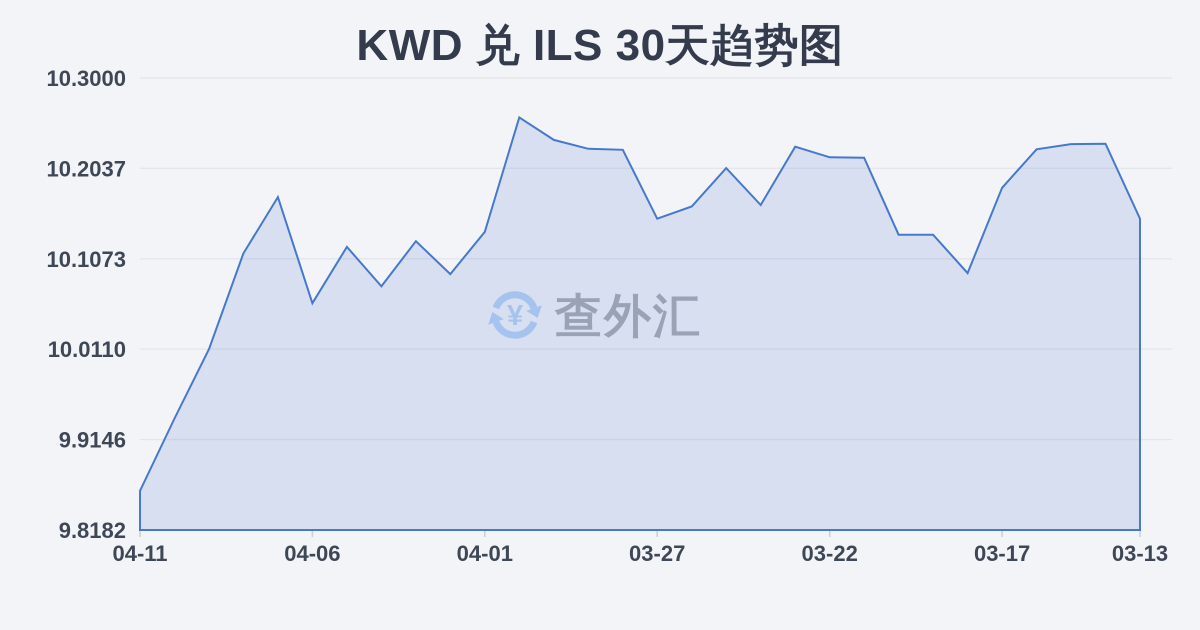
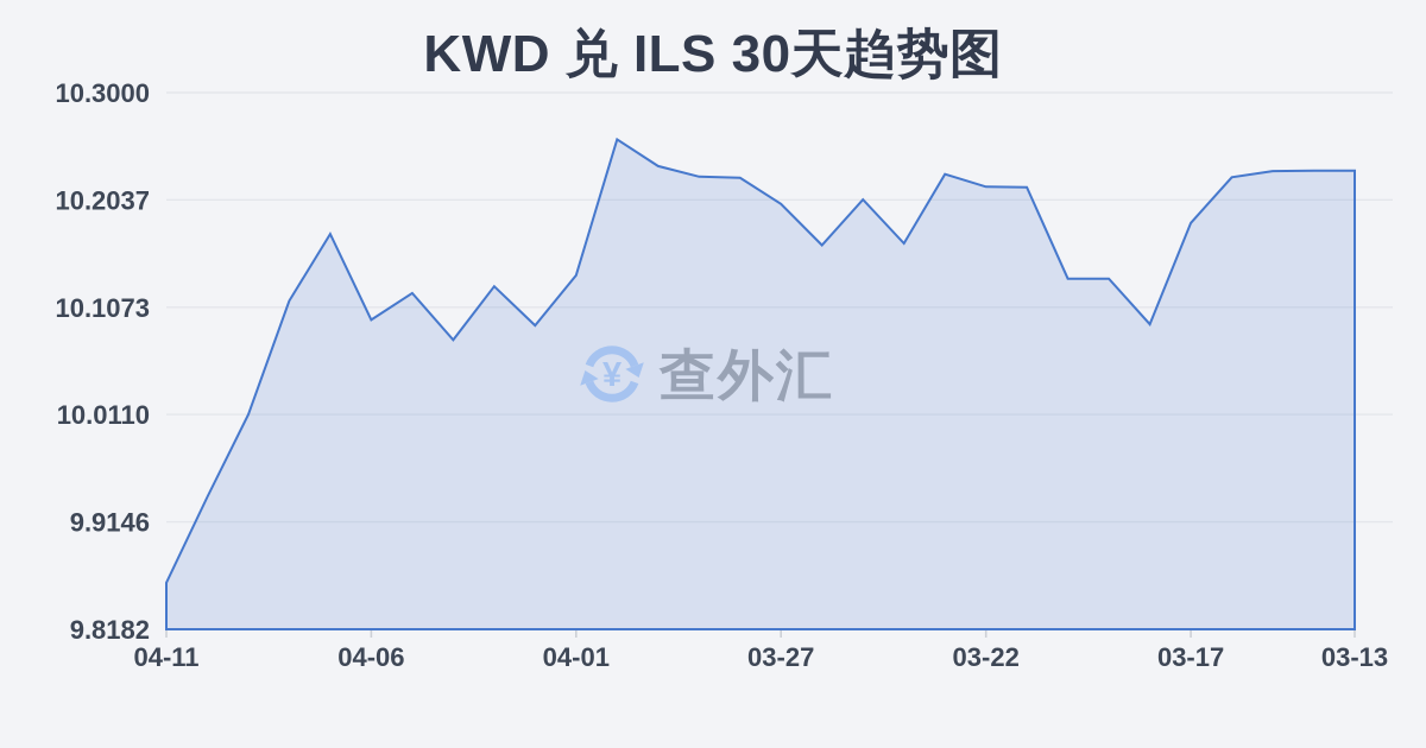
04-06: 10.06 -> 10.10
03-27: 10.15 -> 10.20
03-13: 10.15 -> 10.23
